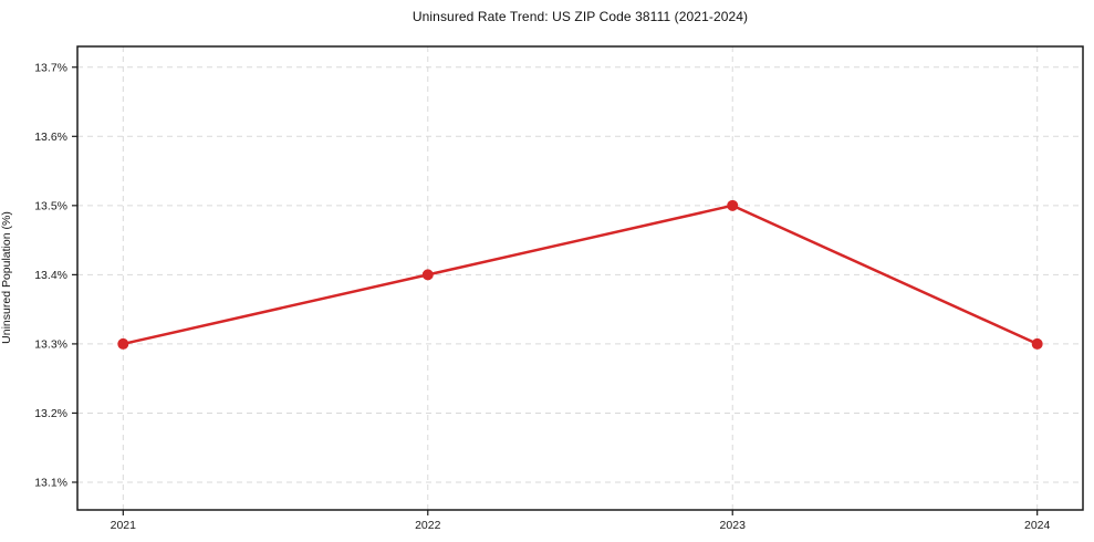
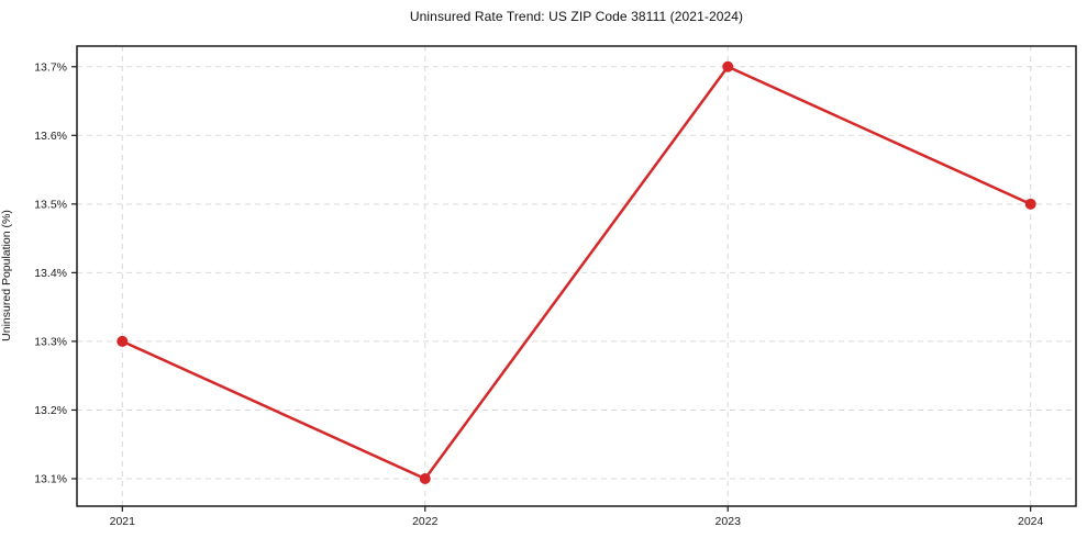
2022: 13.4% -> 13.1%
2023: 13.5% -> 13.7%
2024: 13.3% -> 13.5%
